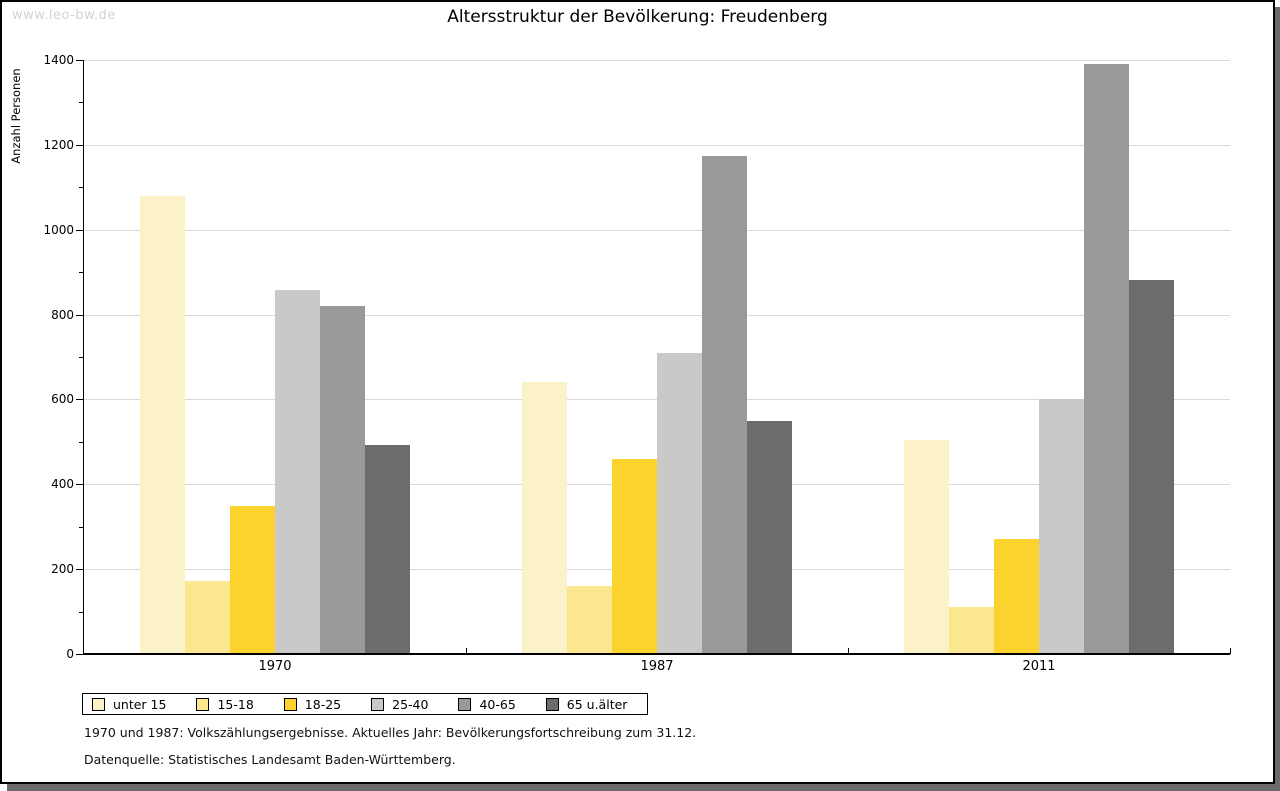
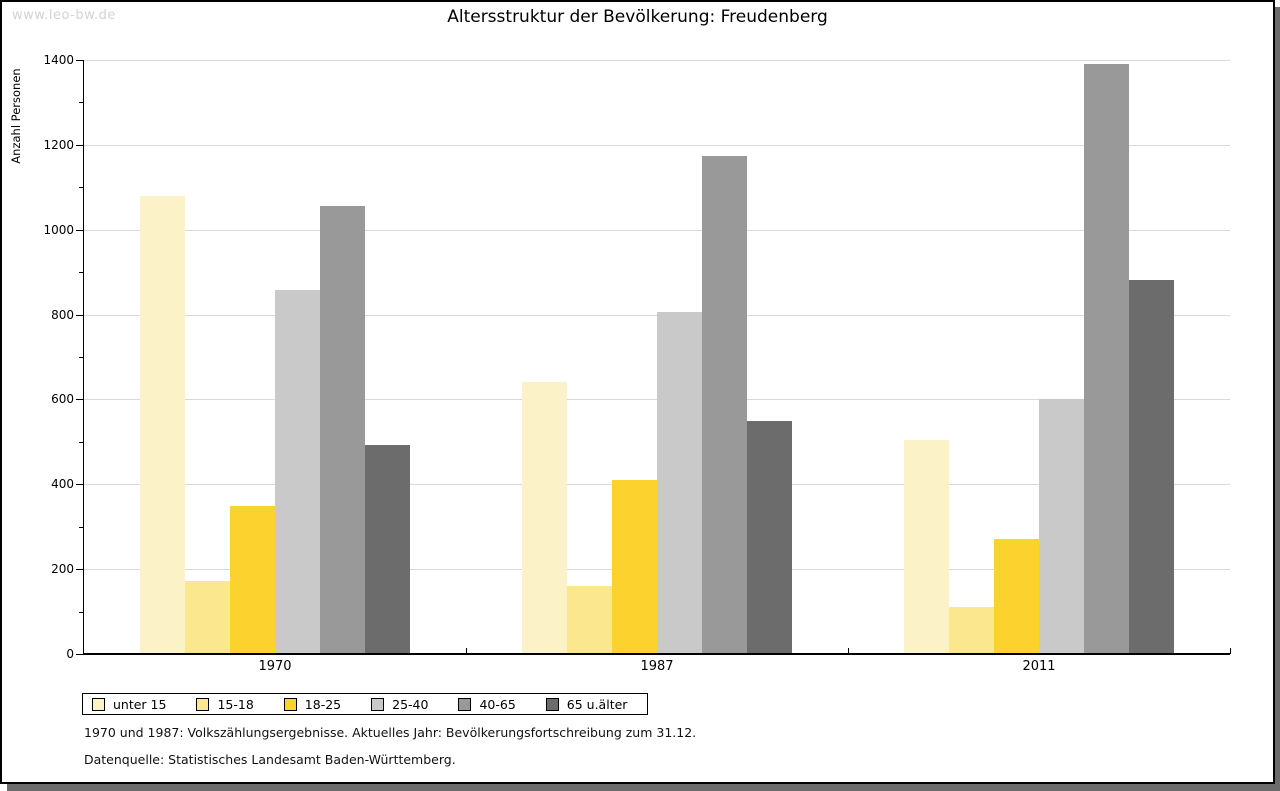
40-65/1970: 820 -> 1060
18-25/1987: 460 -> 410
25-40/1987: 710 -> 810
